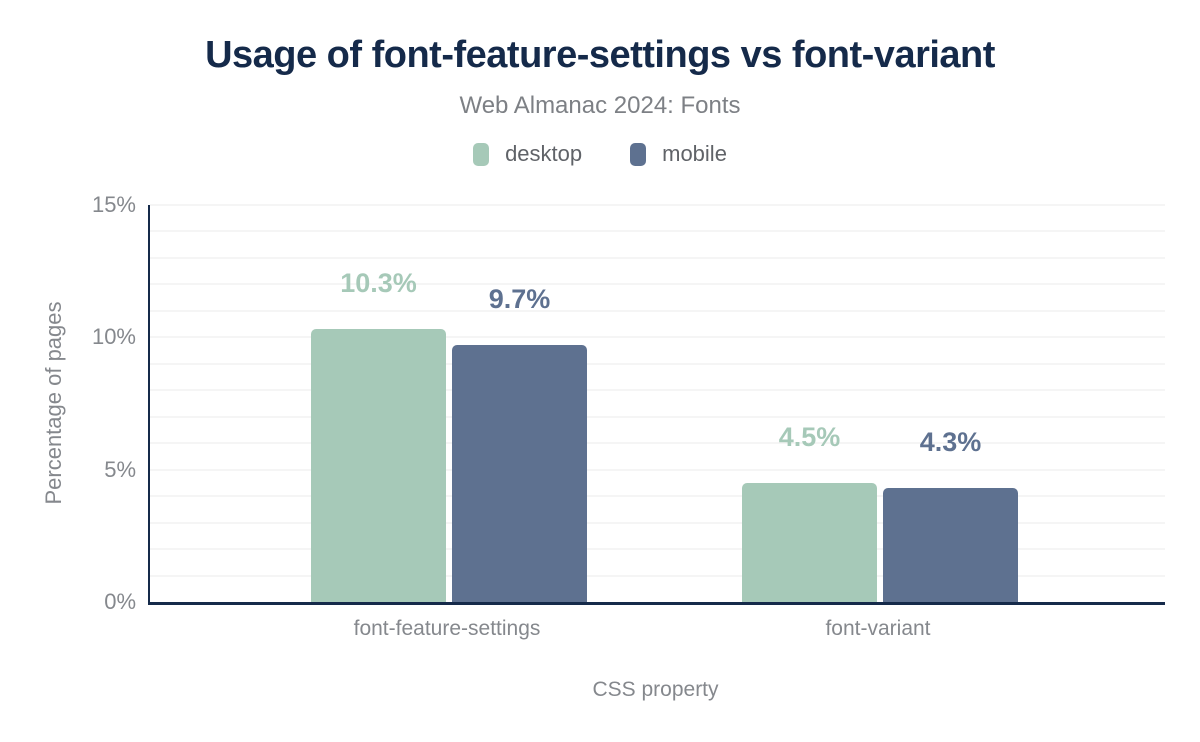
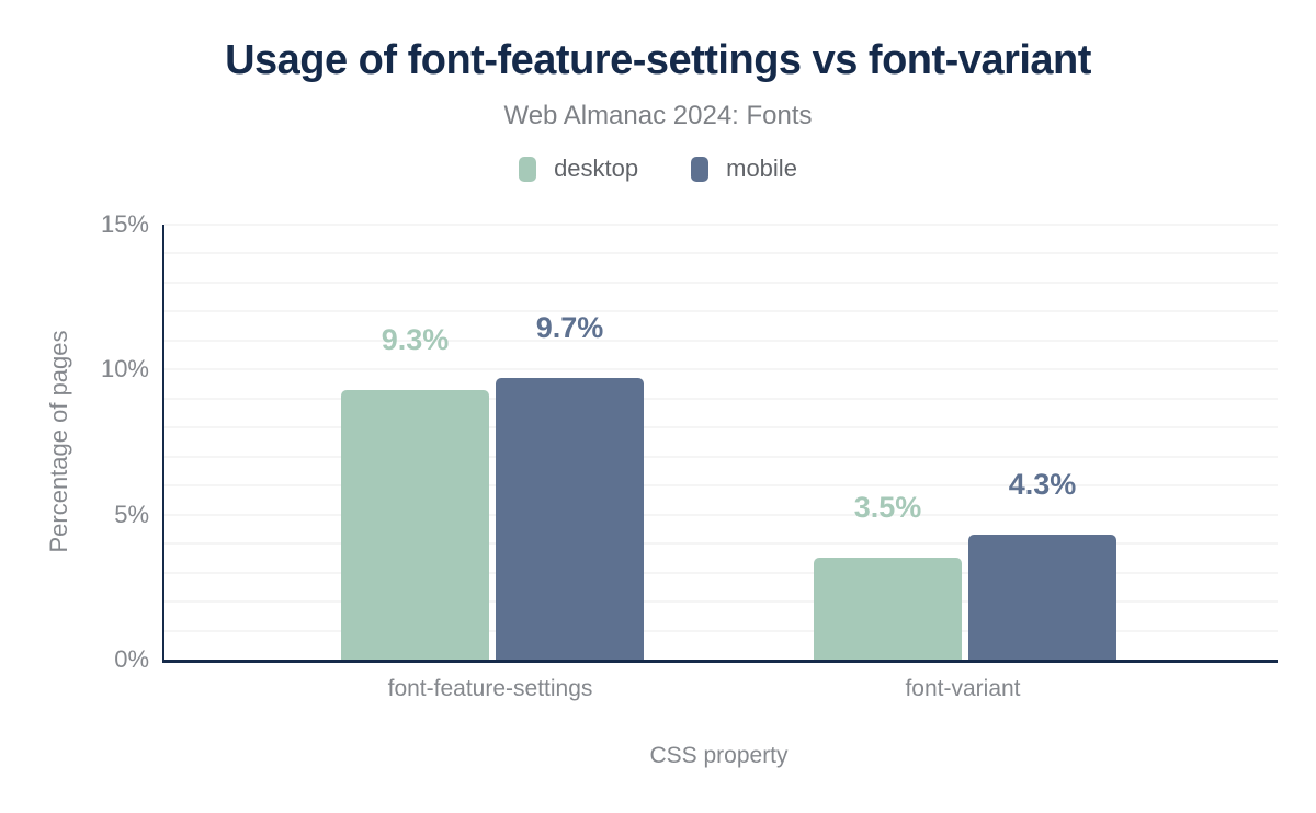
desktop/font-feature-settings: 10.3% -> 9.3%
desktop/font-variant: 4.5% -> 3.5%
